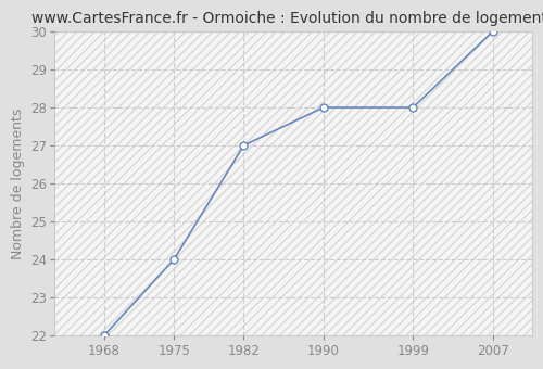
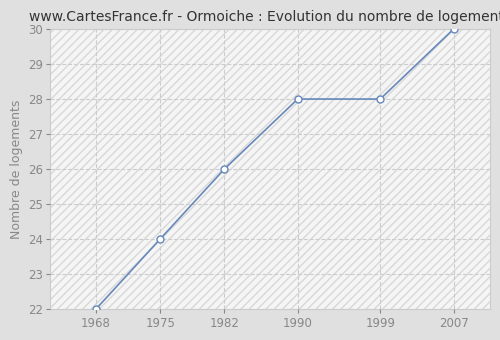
1982: 27 -> 26
